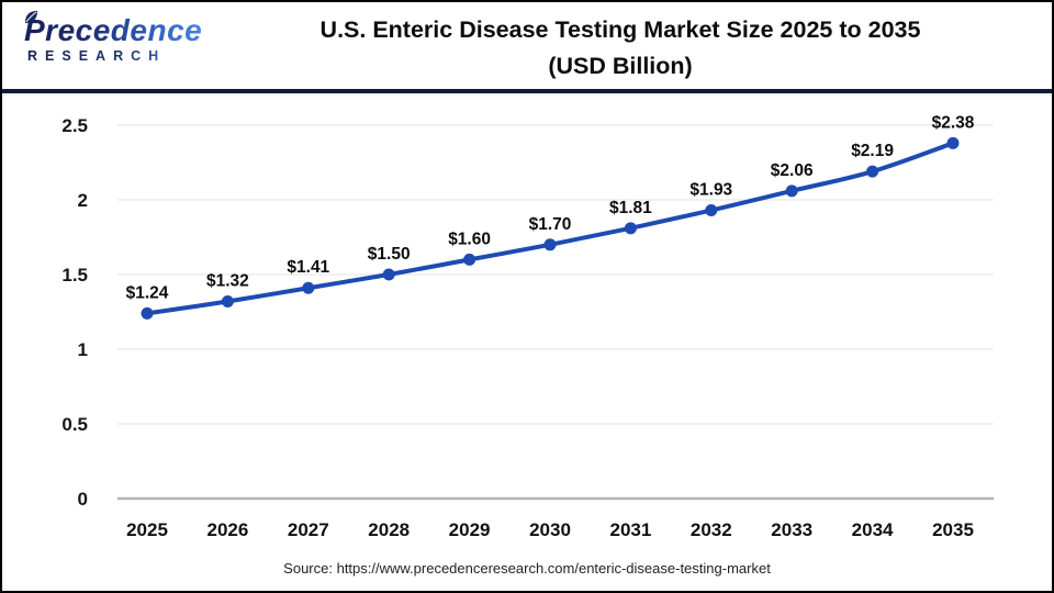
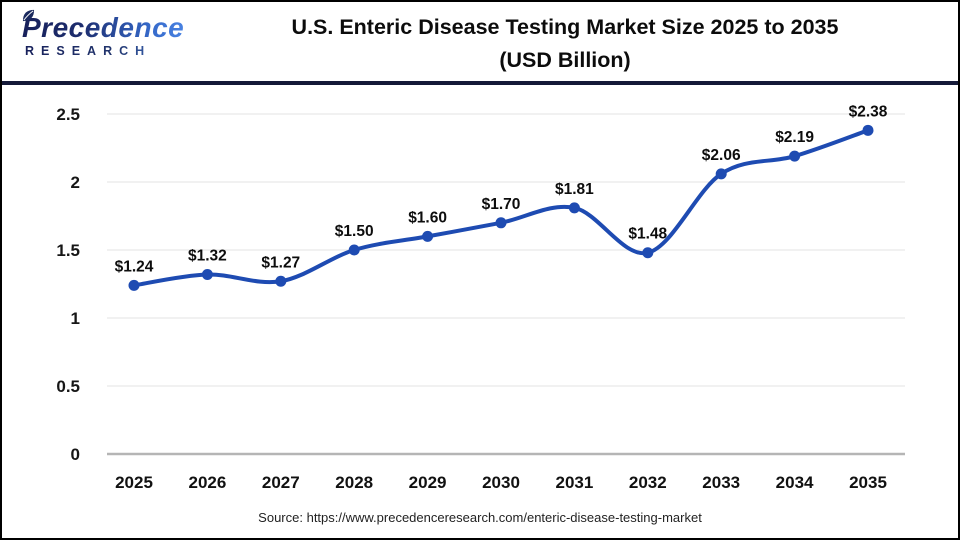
2027: $1.41 -> $1.27
2032: $1.93 -> $1.48
